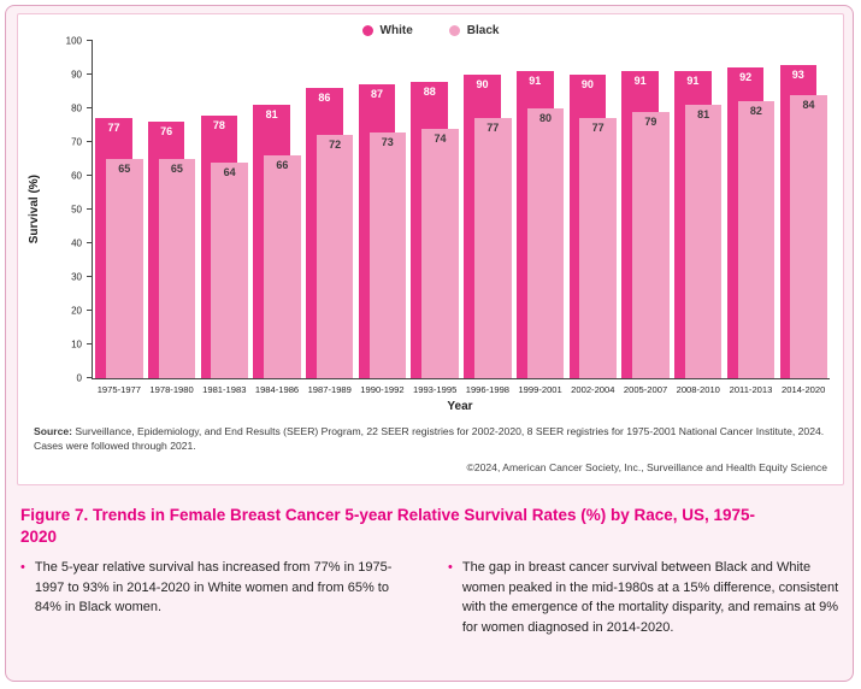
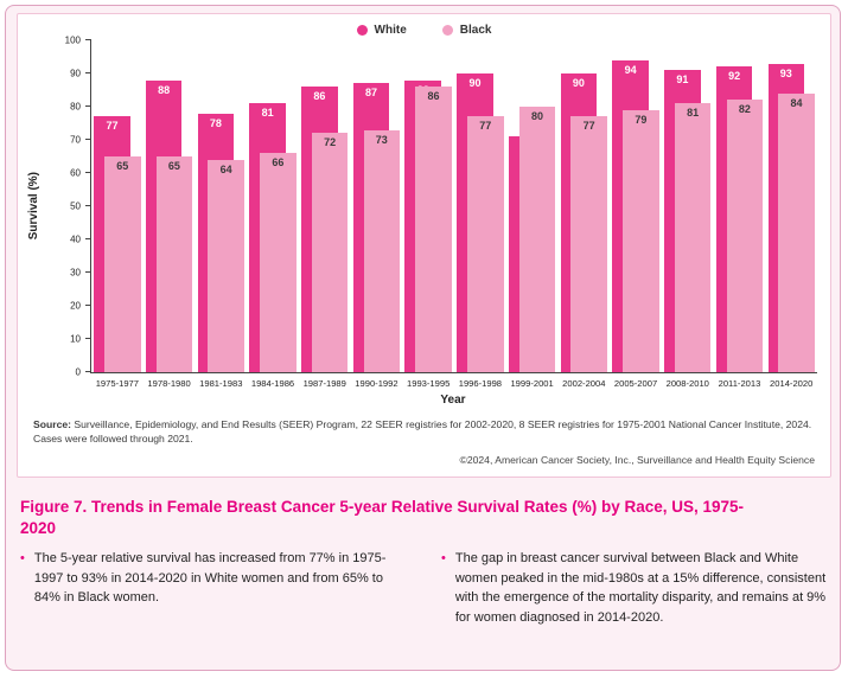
White/1978-1980: 76 -> 88
Black/1993-1995: 74 -> 86
White/1999-2001: 91 -> 71
White/2005-2007: 91 -> 94
